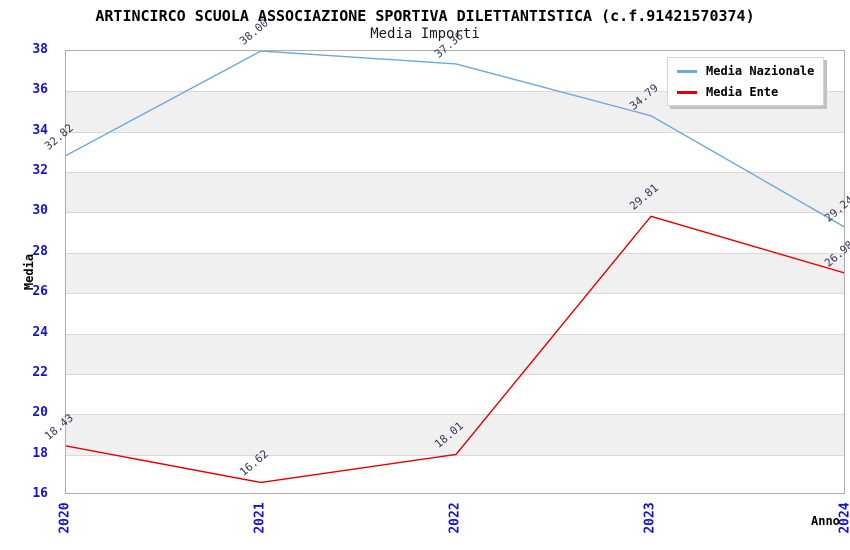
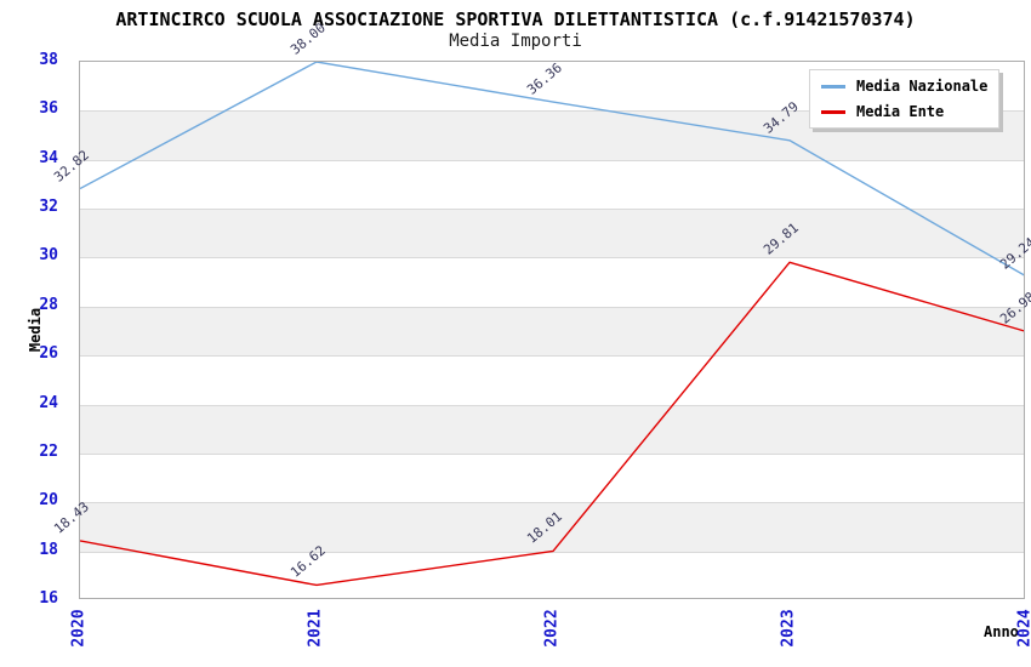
Media Nazionale/2022: 37.36 -> 36.36
